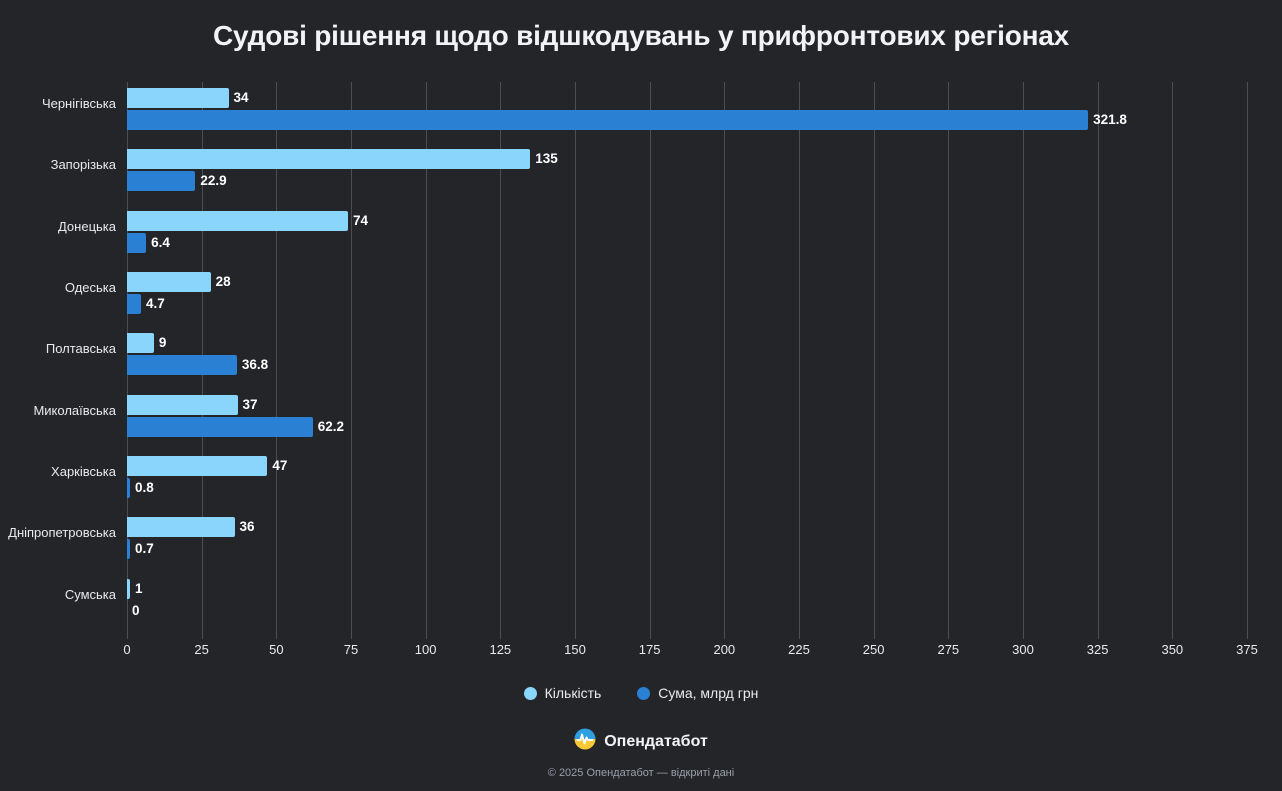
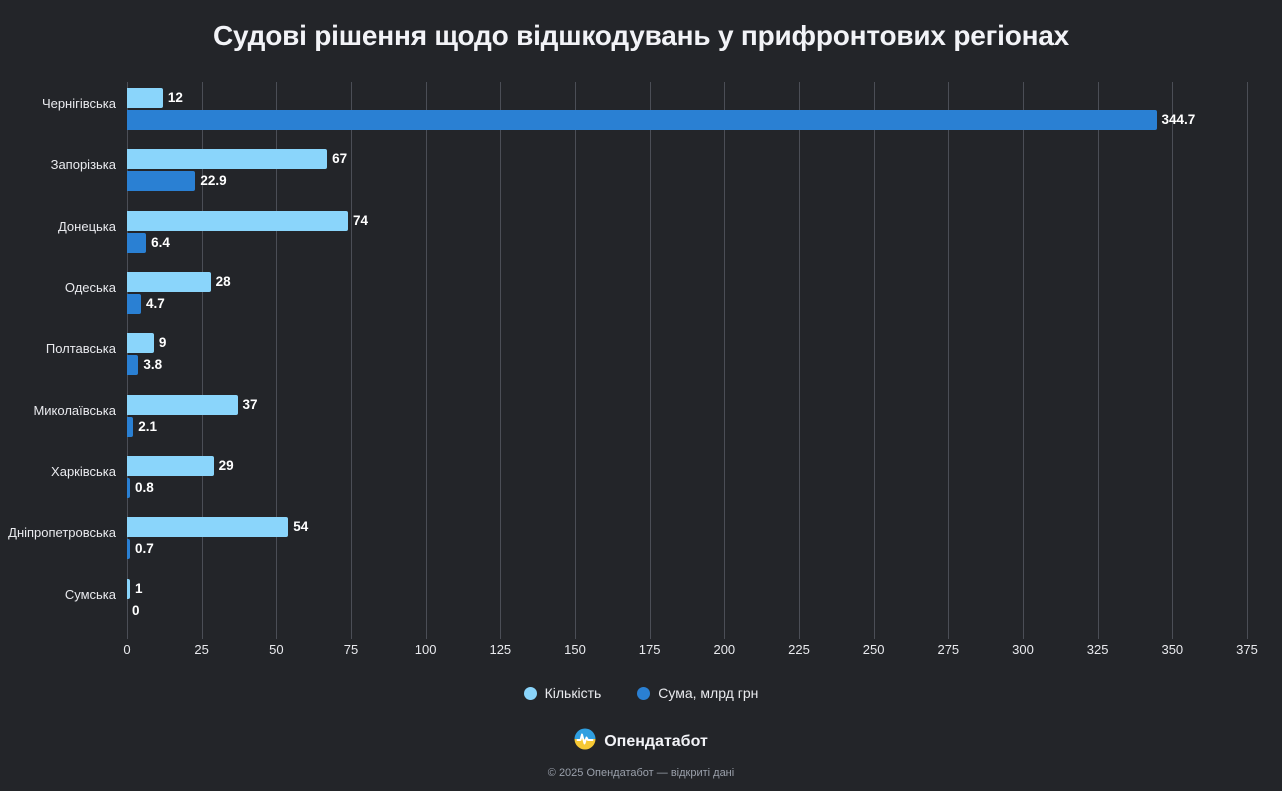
Кількість/Чернігівська: 34 -> 12
Сума, млрд грн/Чернігівська: 321.8 -> 344.7
Кількість/Запорізька: 135 -> 67
Сума, млрд грн/Полтавська: 36.8 -> 3.8
Сума, млрд грн/Миколаївська: 62.2 -> 2.1
Кількість/Харківська: 47 -> 29
Кількість/Дніпропетровська: 36 -> 54
